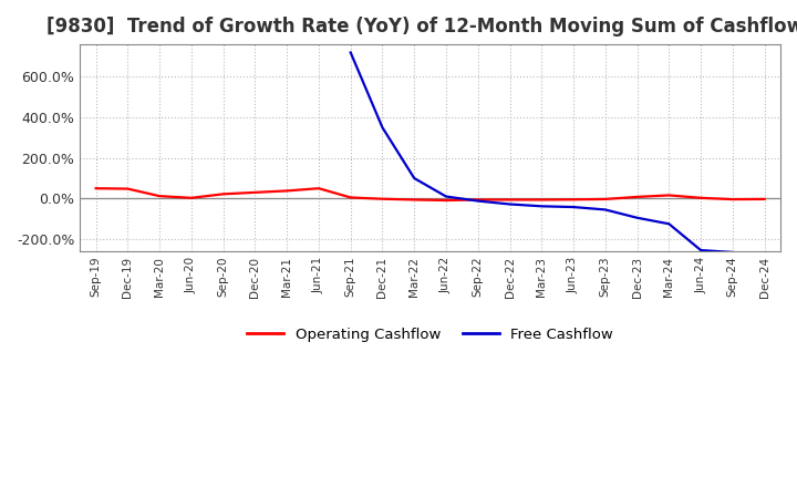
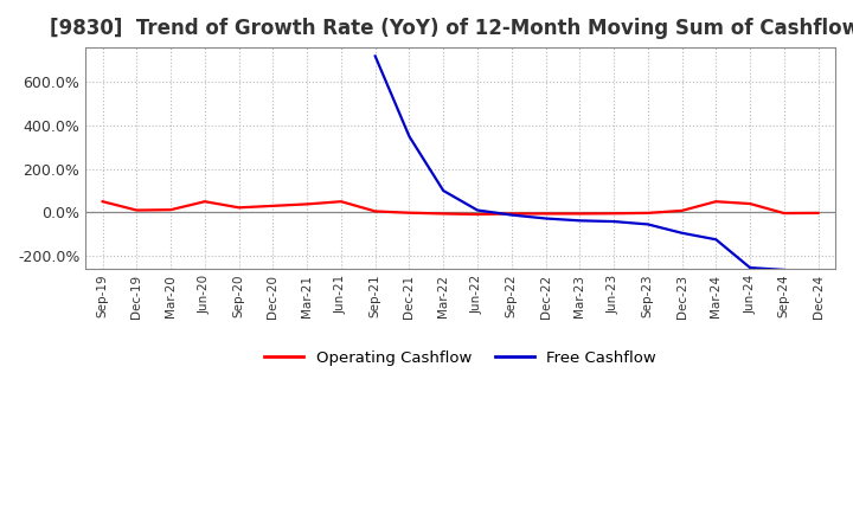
Operating Cashflow/Dec-19: 50% -> 10%
Operating Cashflow/Jun-20: 0% -> 50%
Operating Cashflow/Mar-24: 20% -> 50%
Operating Cashflow/Jun-24: 0% -> 40%
